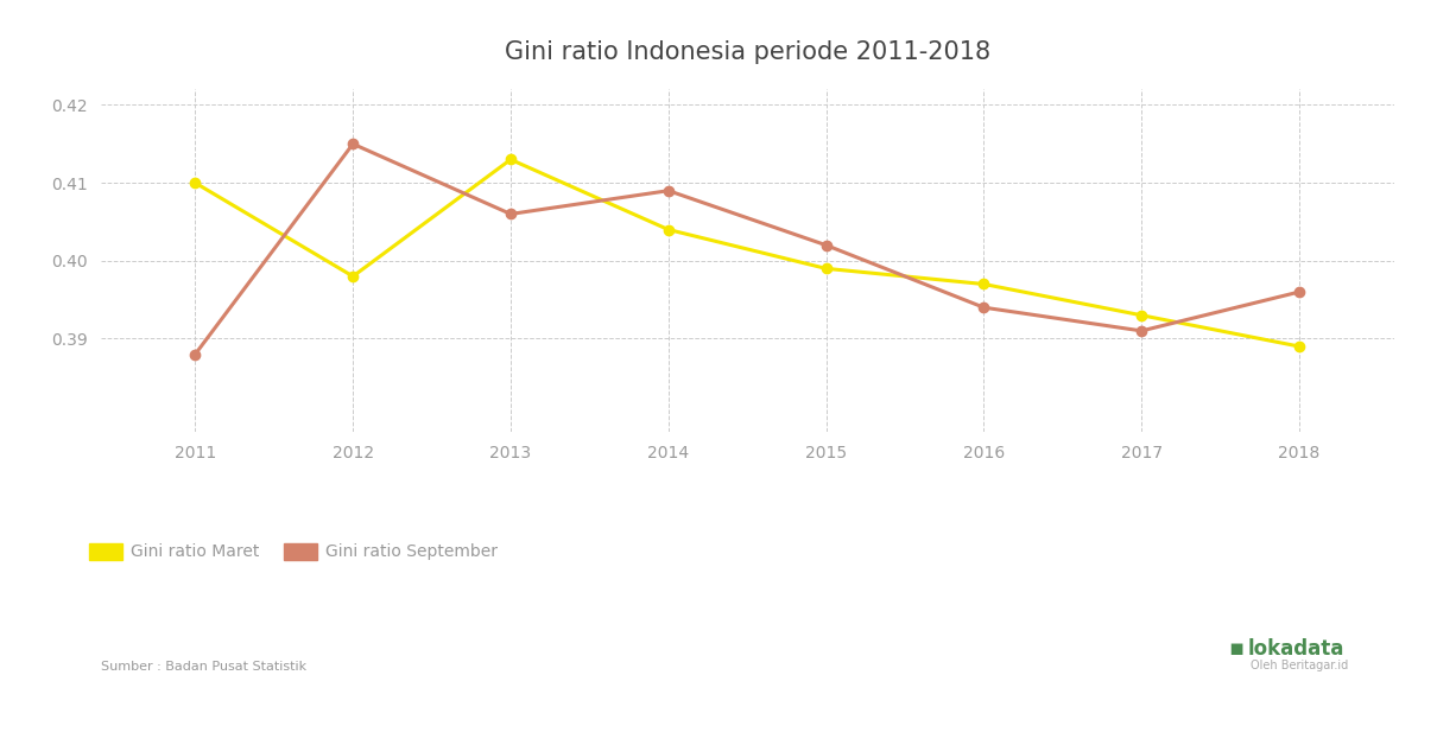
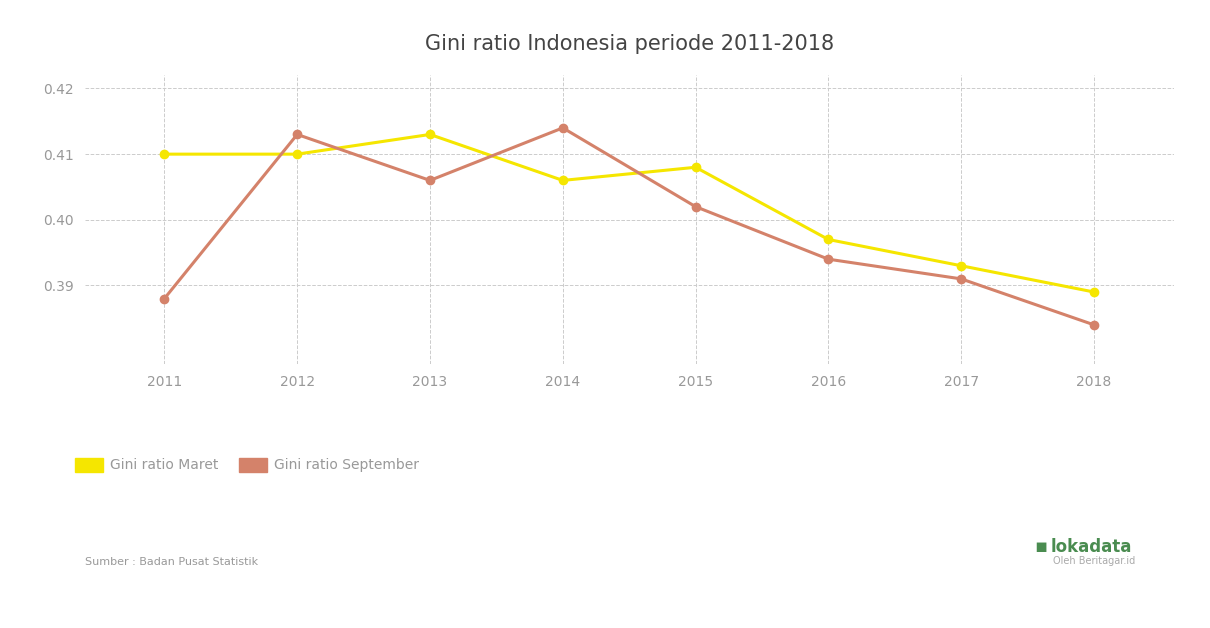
Gini ratio Maret/2012: 0.398 -> 0.410
Gini ratio September/2012: 0.415 -> 0.413
Gini ratio Maret/2014: 0.404 -> 0.406
Gini ratio September/2014: 0.409 -> 0.414
Gini ratio Maret/2015: 0.399 -> 0.408
Gini ratio September/2018: 0.396 -> 0.384
